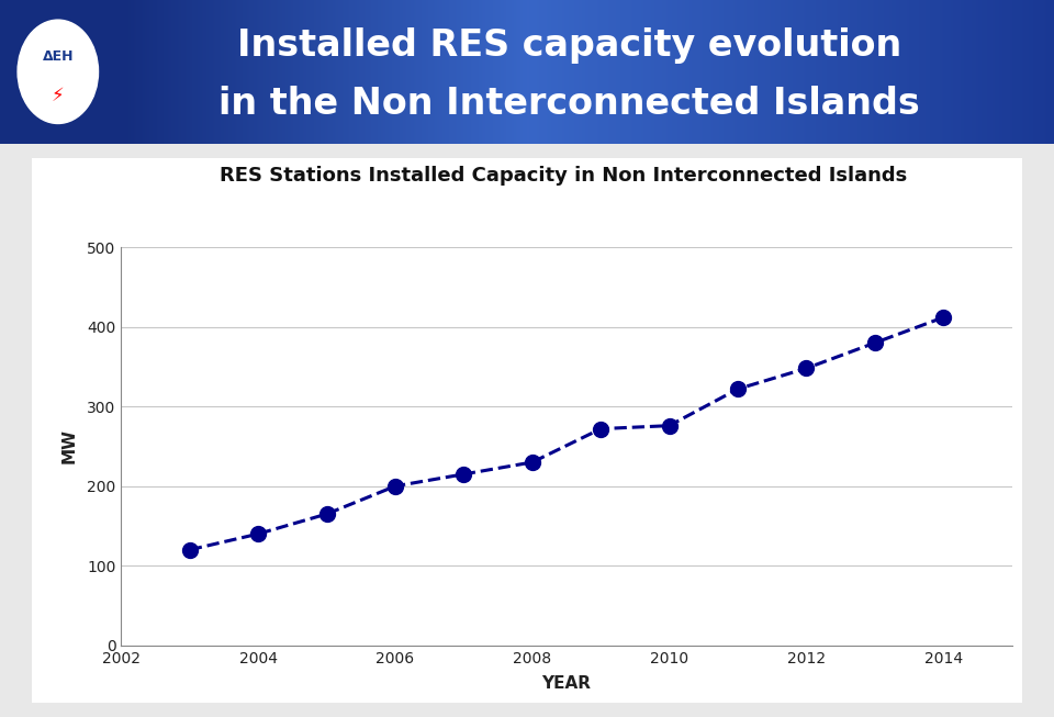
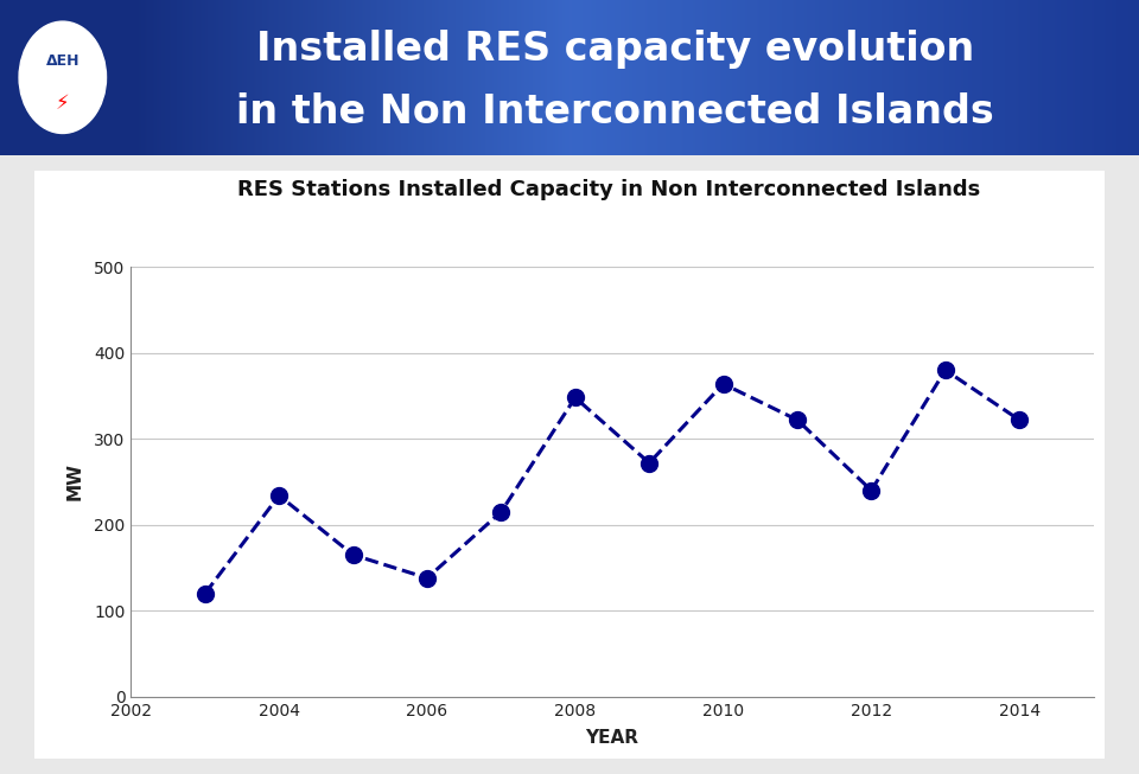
2004: 140 -> 234
2006: 200 -> 138
2008: 230 -> 348
2010: 276 -> 364
2012: 348 -> 240
2014: 412 -> 322
